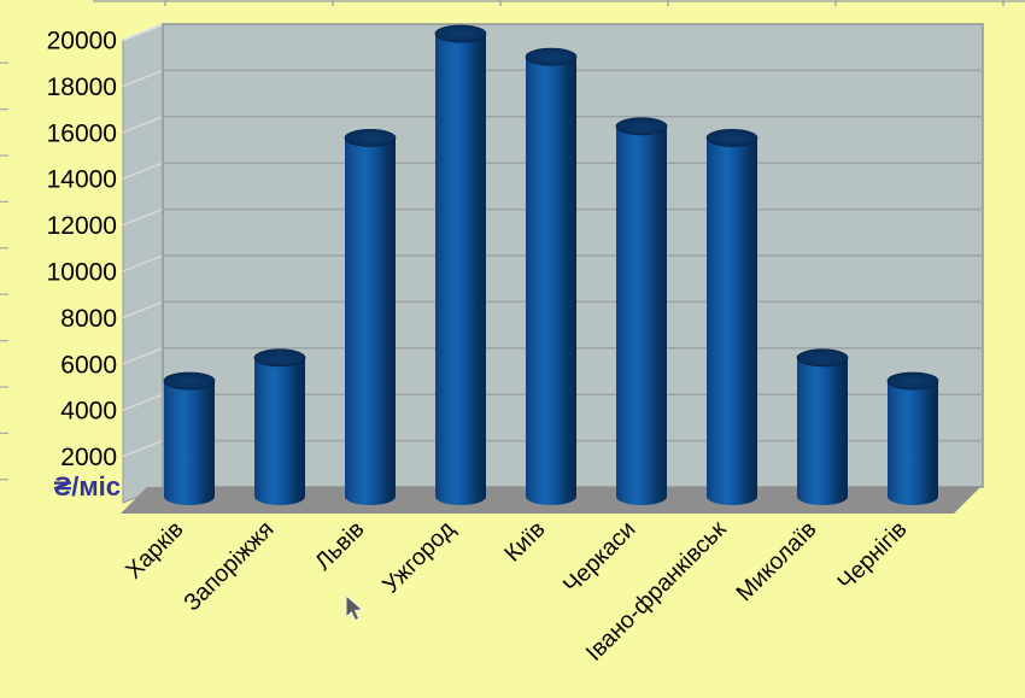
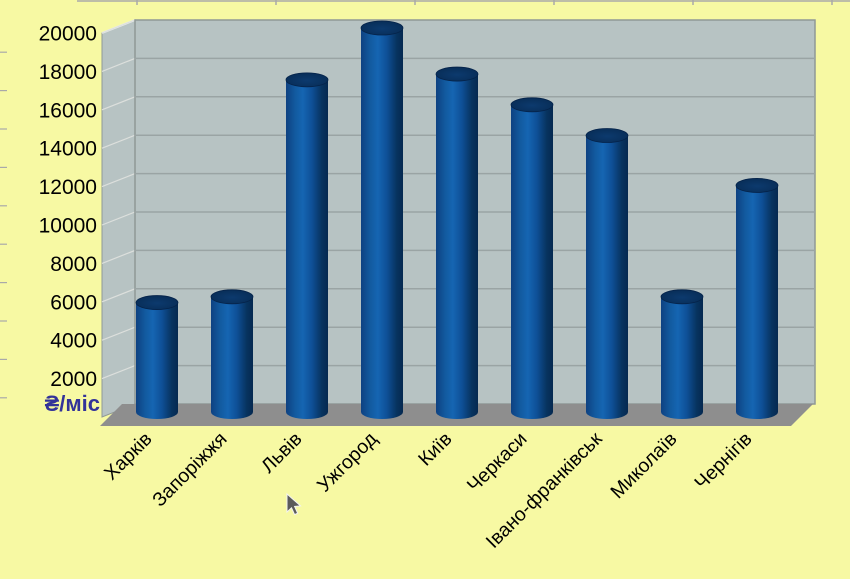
Харків: 5000 -> 5700
Львів: 15500 -> 17300
Київ: 19000 -> 17600
Івано-франківськ: 15500 -> 14400
Чернігів: 5000 -> 11800
